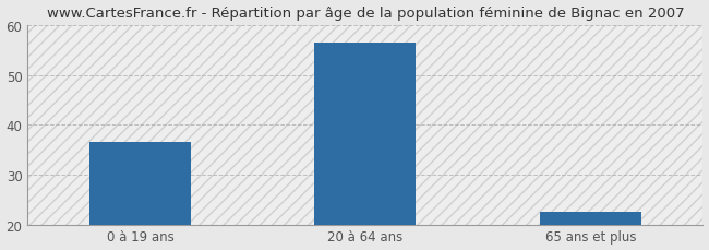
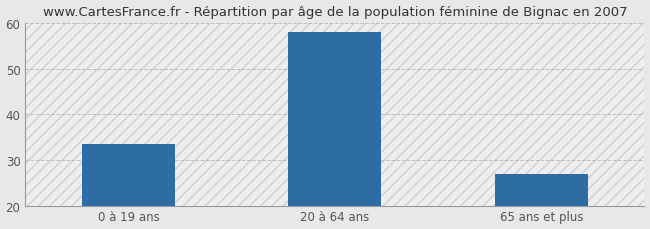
0 à 19 ans: 36.5 -> 33.5
20 à 64 ans: 56.5 -> 58.0
65 ans et plus: 22.5 -> 27.0
